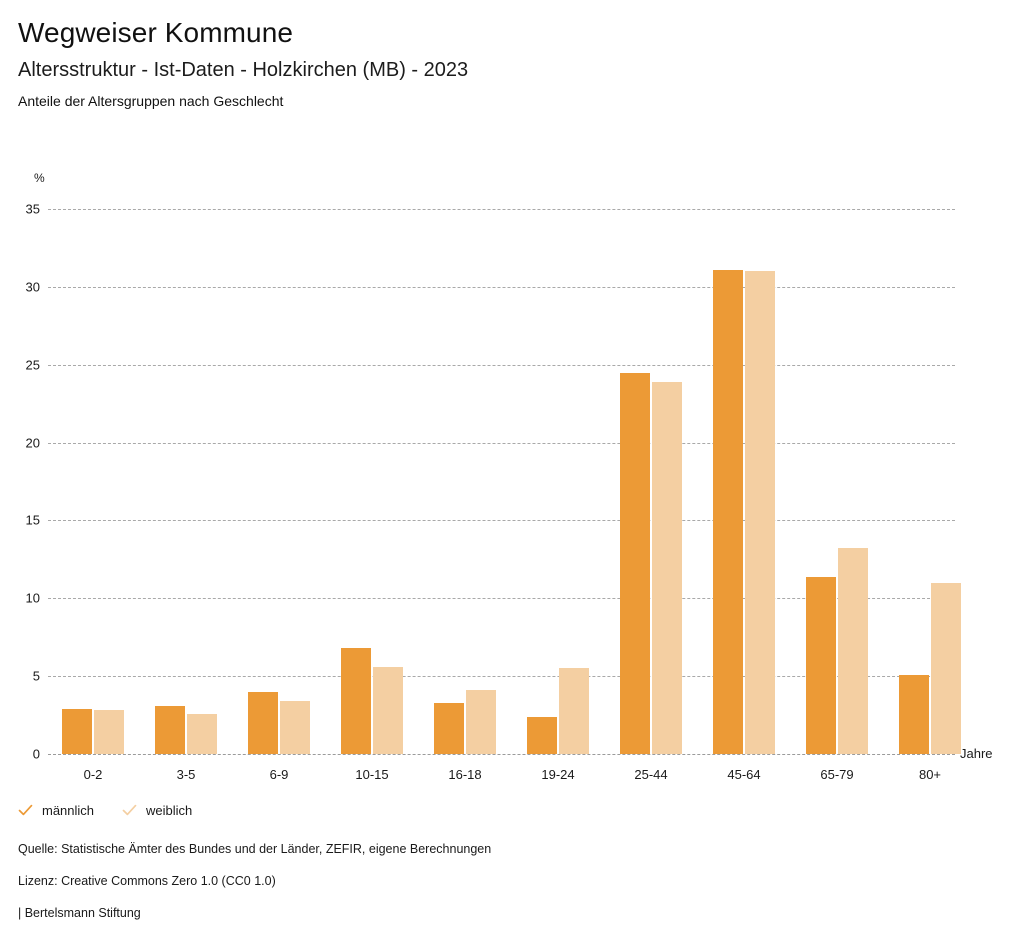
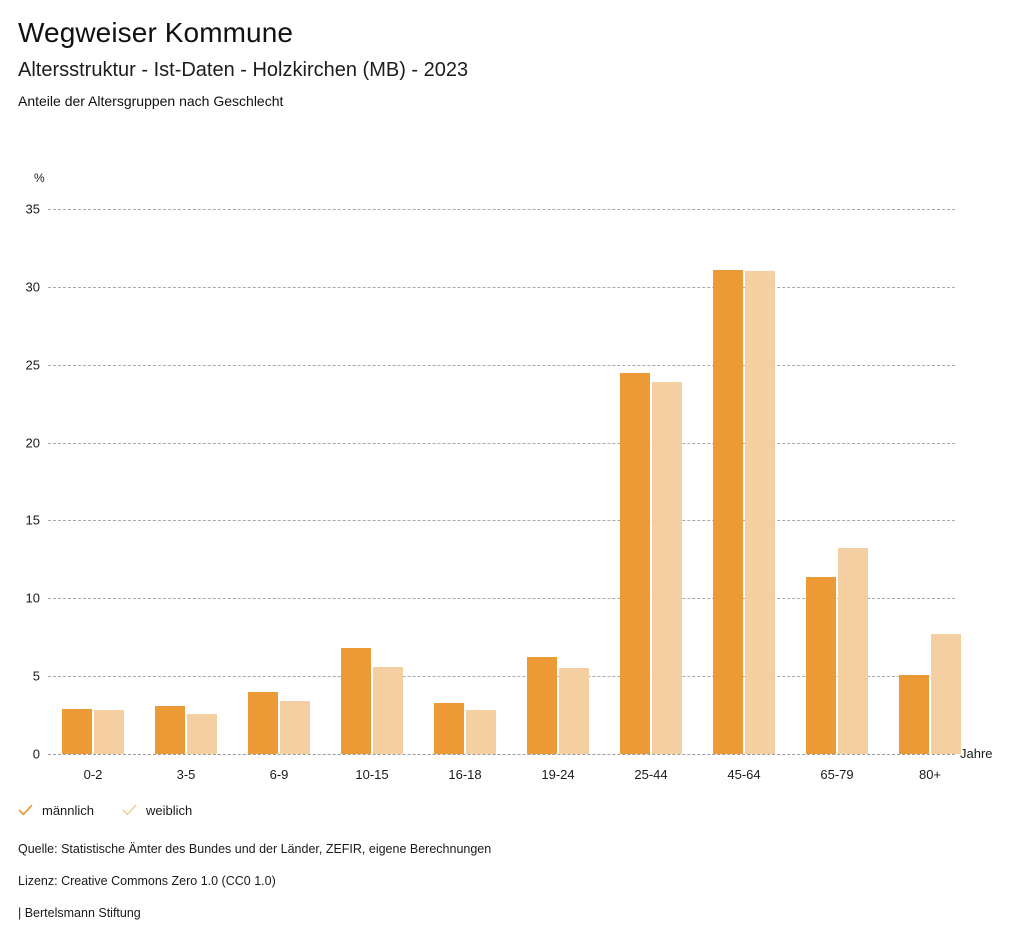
weiblich/16-18: 4.1 -> 2.8
männlich/19-24: 2.4 -> 6.2
weiblich/80+: 11.0 -> 7.7
